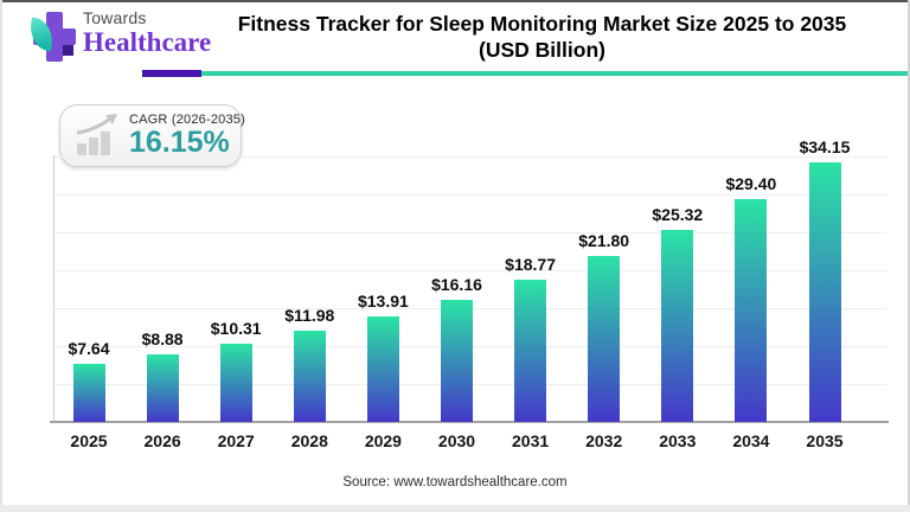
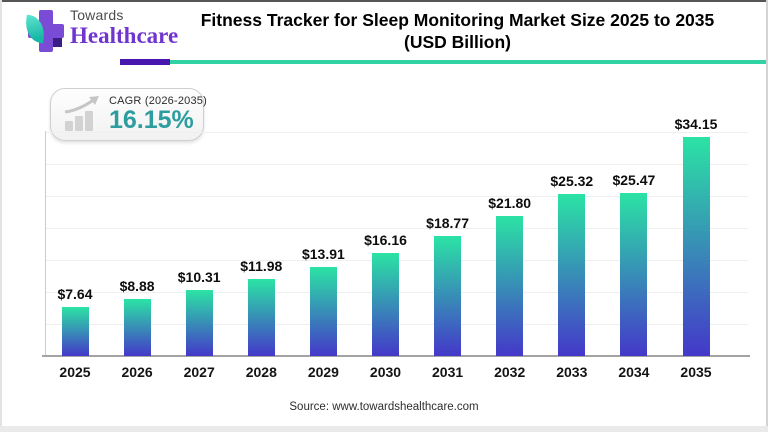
2034: $29.40 -> $25.47
